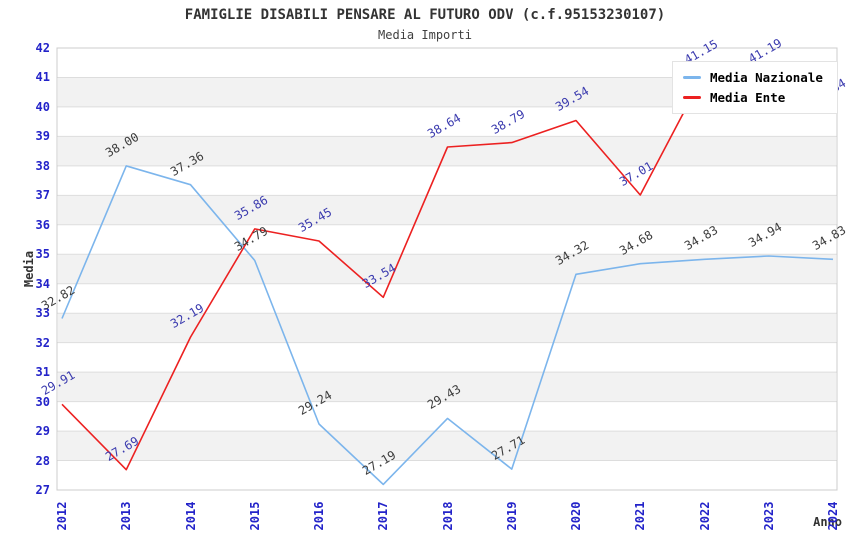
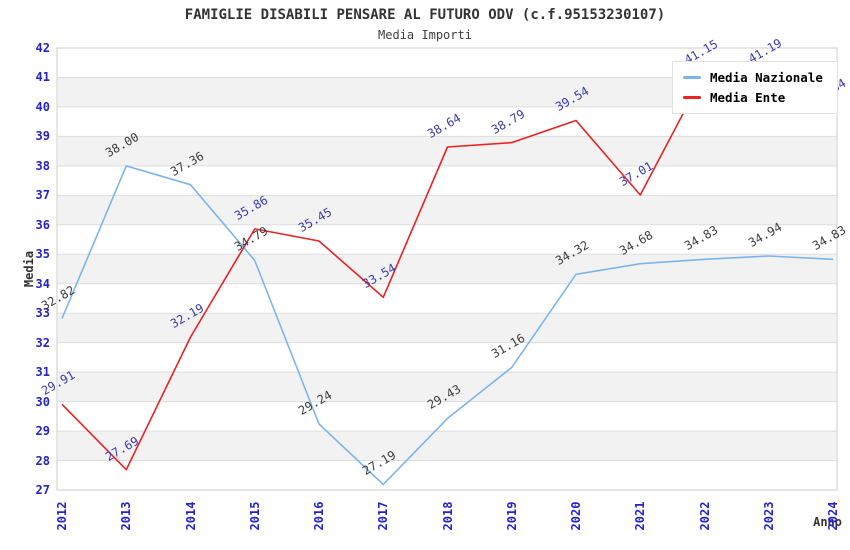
Media Nazionale/2019: 27.71 -> 31.16
